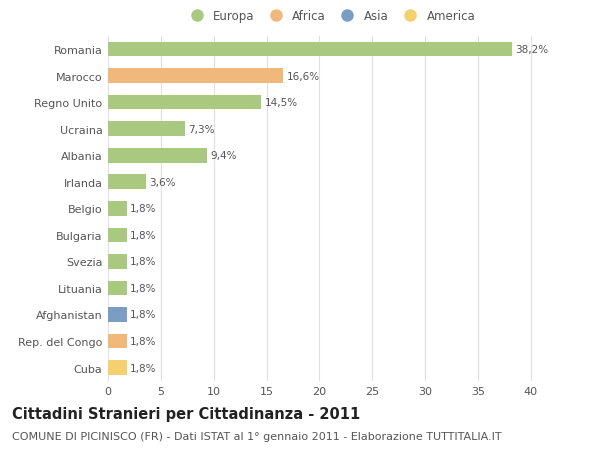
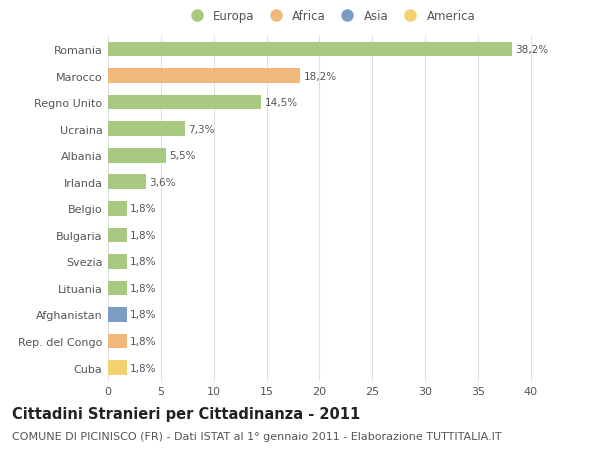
Marocco: 16,6% -> 18,2%
Albania: 9,4% -> 5,5%
